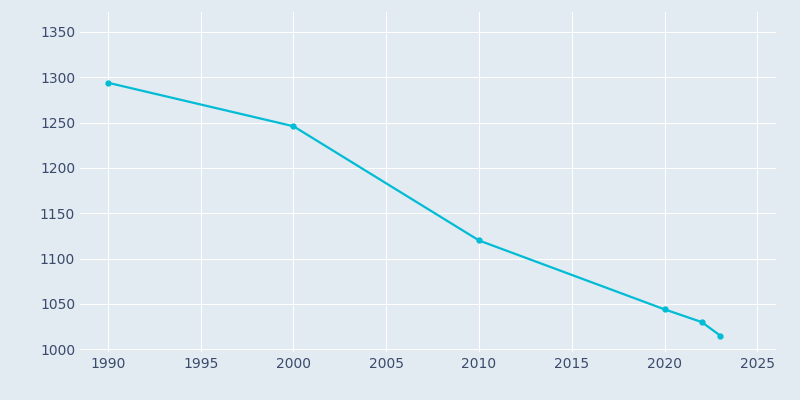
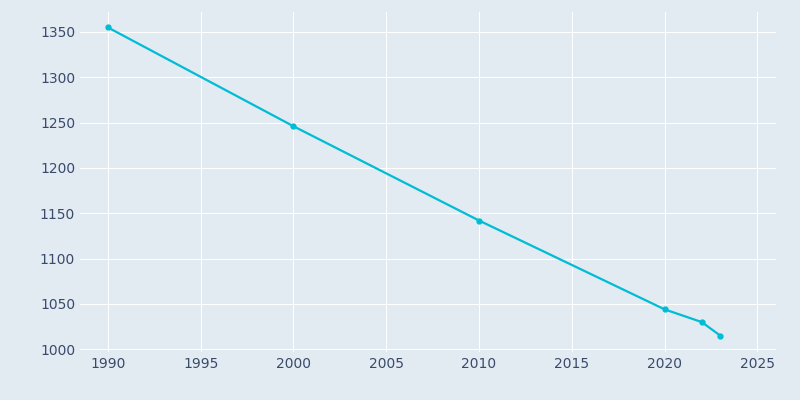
1990: 1294 -> 1355
2010: 1120 -> 1142
